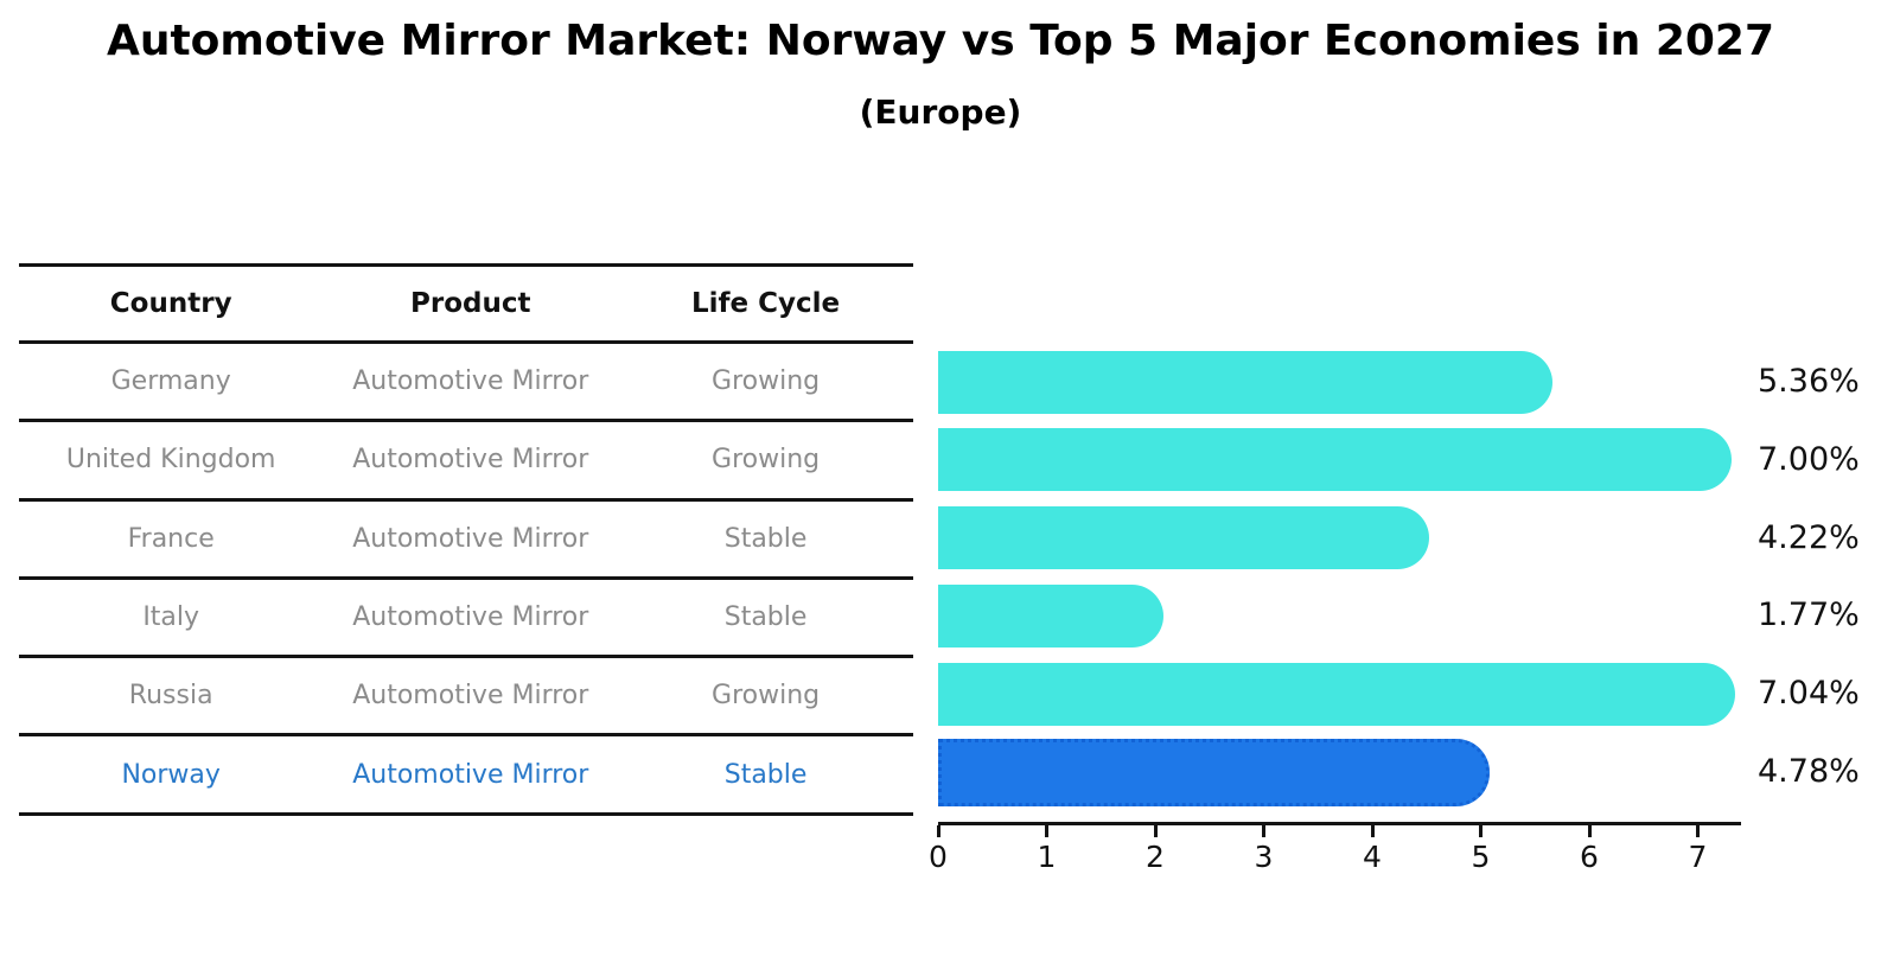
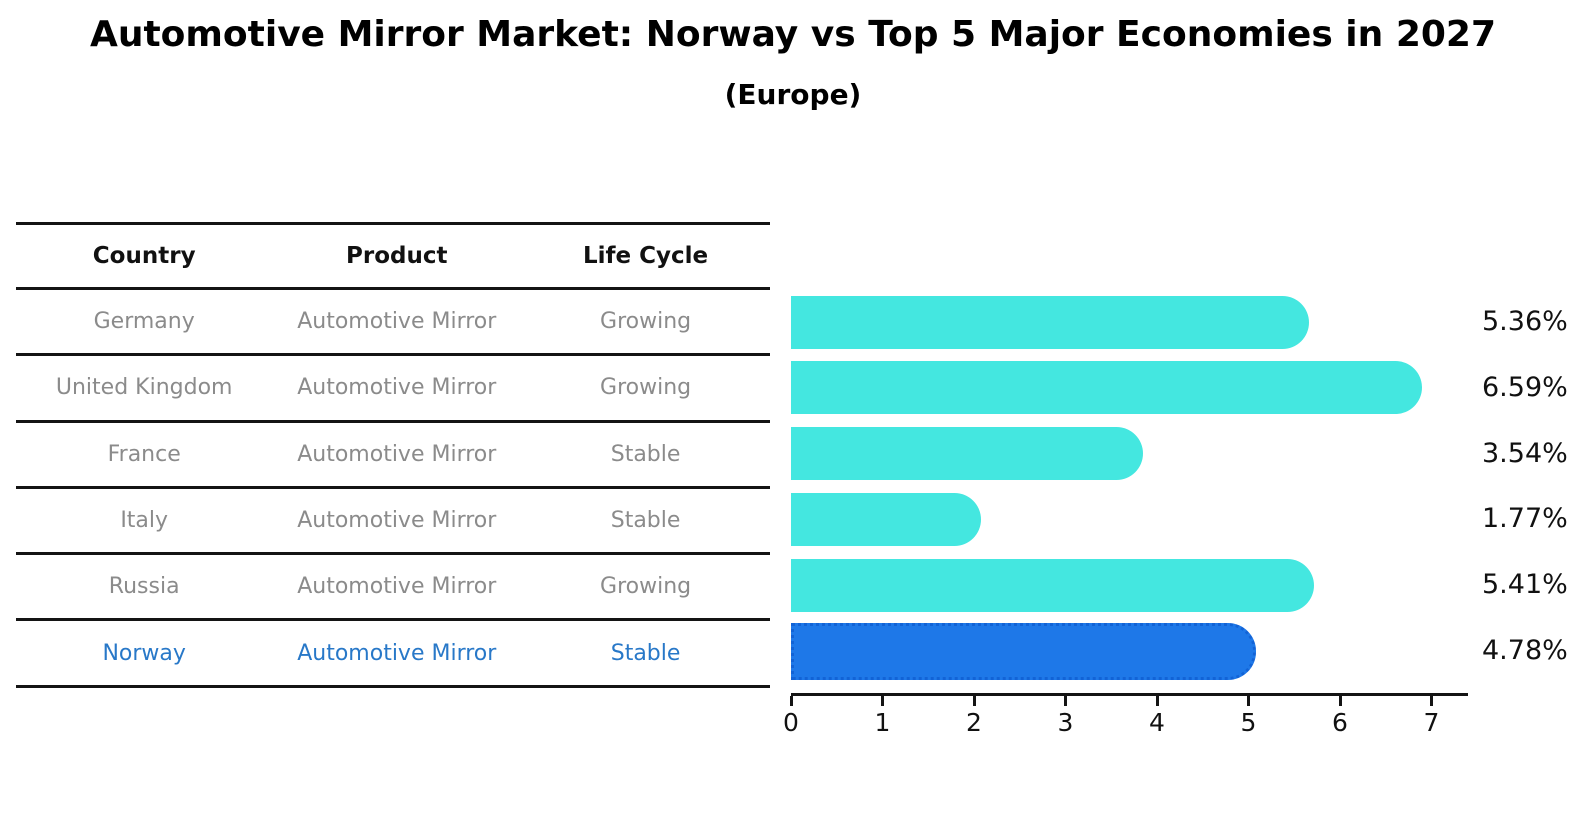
United Kingdom: 7.00% -> 6.59%
France: 4.22% -> 3.54%
Russia: 7.04% -> 5.41%
